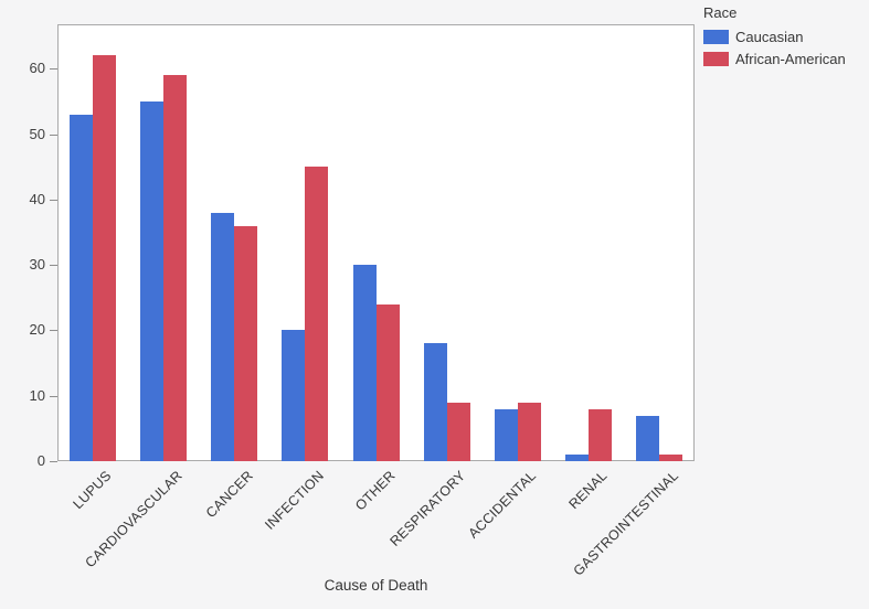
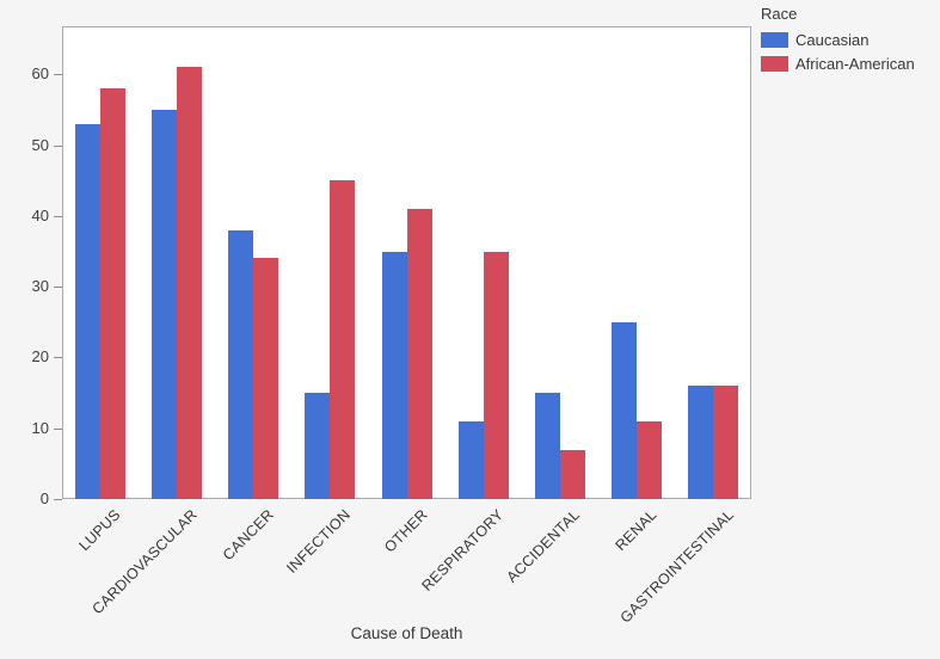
African-American/LUPUS: 62 -> 58
African-American/CARDIOVASCULAR: 59 -> 61
African-American/CANCER: 36 -> 34
Caucasian/INFECTION: 20 -> 15
Caucasian/OTHER: 30 -> 35
African-American/OTHER: 24 -> 41
Caucasian/RESPIRATORY: 18 -> 11
African-American/RESPIRATORY: 9 -> 35
Caucasian/ACCIDENTAL: 8 -> 15
African-American/ACCIDENTAL: 9 -> 7
Caucasian/RENAL: 1 -> 25
African-American/RENAL: 8 -> 11
Caucasian/GASTROINTESTINAL: 7 -> 16
African-American/GASTROINTESTINAL: 1 -> 16
